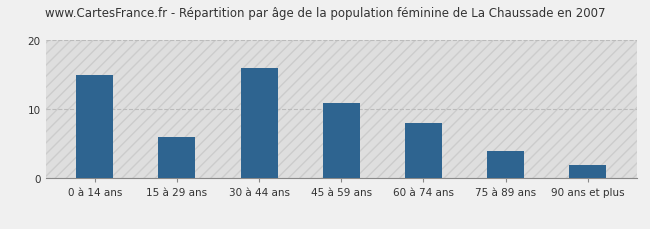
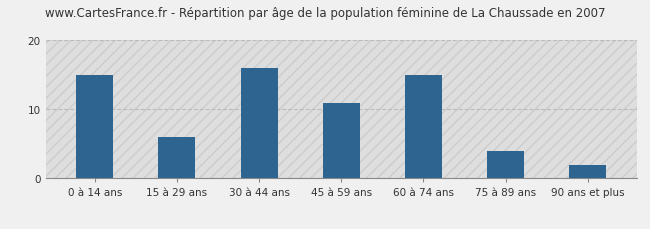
60 à 74 ans: 8 -> 15
